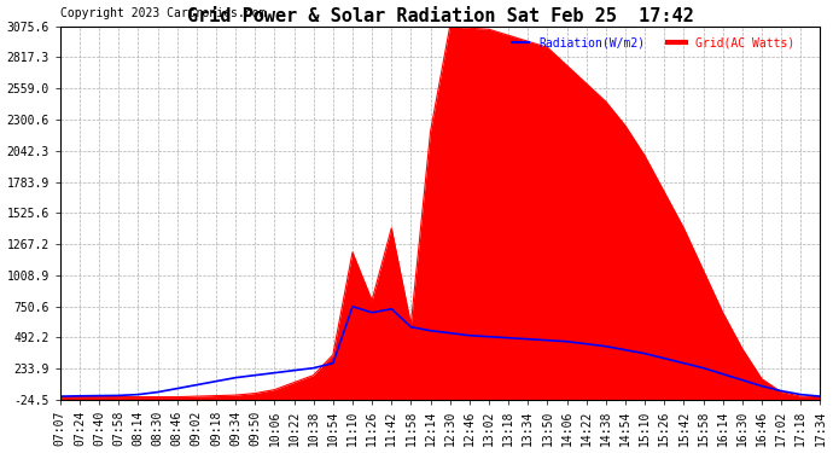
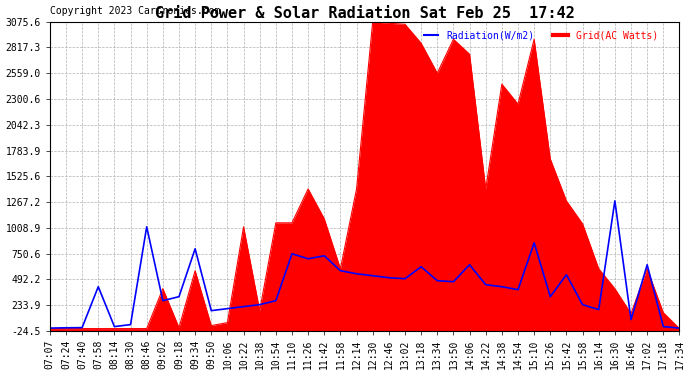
Radiation(W/m2)/07:58: 10 -> 420
Radiation(W/m2)/08:46: 70 -> 1020
Grid(AC Watts)/09:02: 0 -> 400
Radiation(W/m2)/09:02: 100 -> 280
Radiation(W/m2)/09:18: 130 -> 320
Grid(AC Watts)/09:34: 20 -> 580
Radiation(W/m2)/09:34: 160 -> 800
Grid(AC Watts)/10:22: 120 -> 1020
Grid(AC Watts)/10:54: 350 -> 1060
Grid(AC Watts)/11:10: 1200 -> 1060
Grid(AC Watts)/11:26: 800 -> 1400
Grid(AC Watts)/11:42: 1400 -> 1100
Grid(AC Watts)/12:14: 2200 -> 1400
Grid(AC Watts)/13:18: 3000 -> 2860
Radiation(W/m2)/13:18: 490 -> 620
Grid(AC Watts)/13:34: 2950 -> 2560
Radiation(W/m2)/14:06: 460 -> 640
Grid(AC Watts)/14:22: 2600 -> 1400
Grid(AC Watts)/15:10: 2000 -> 2900
Radiation(W/m2)/15:10: 360 -> 860
Grid(AC Watts)/15:42: 1400 -> 1280
Radiation(W/m2)/15:42: 280 -> 540
Grid(AC Watts)/16:14: 700 -> 600
Radiation(W/m2)/16:30: 140 -> 1280
Grid(AC Watts)/17:02: 40 -> 600
Radiation(W/m2)/17:02: 50 -> 640
Grid(AC Watts)/17:18: 0 -> 160
